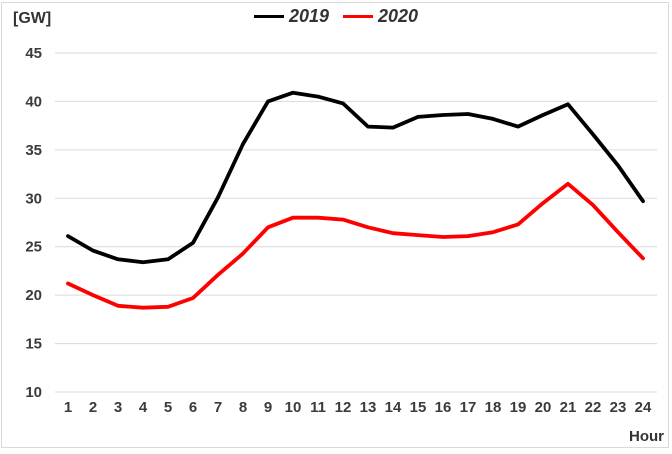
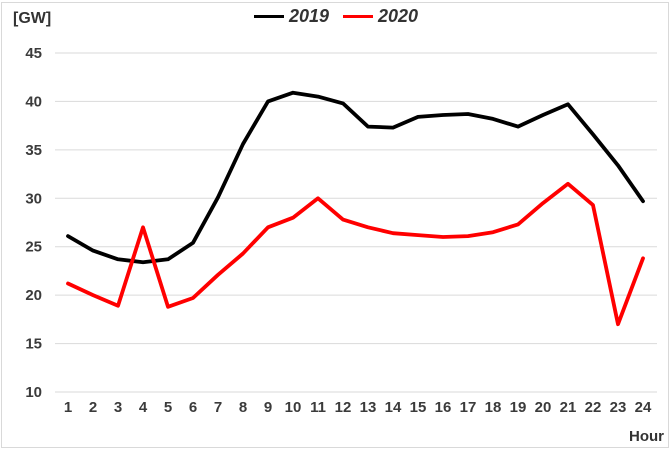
2020/4: 19 -> 27
2020/11: 28 -> 30
2020/23: 26 -> 17
